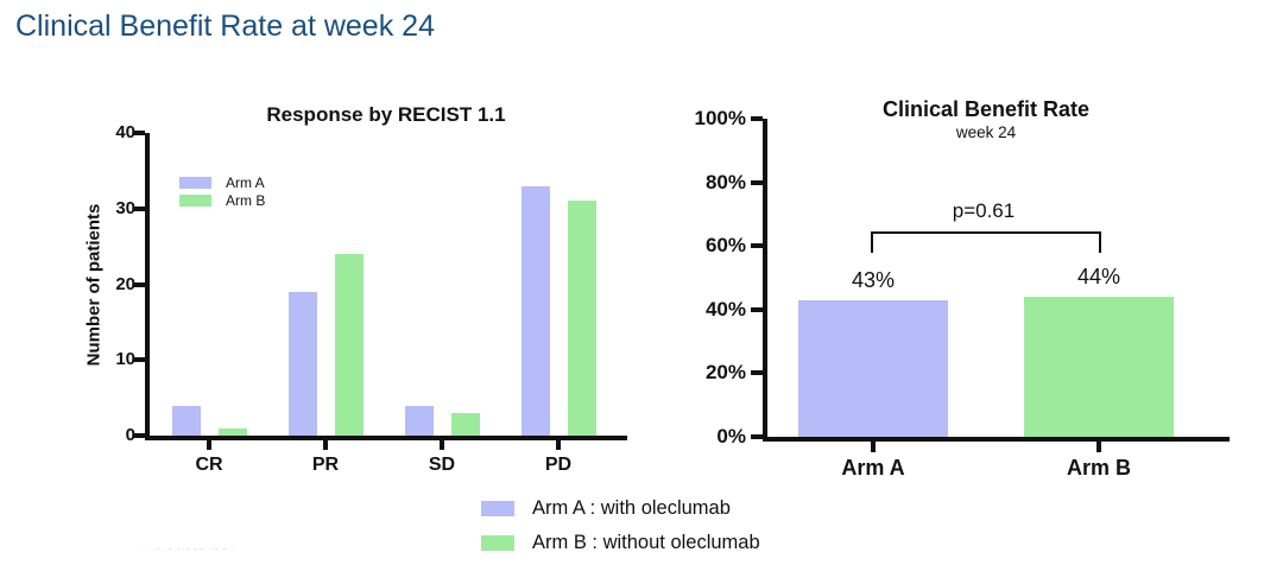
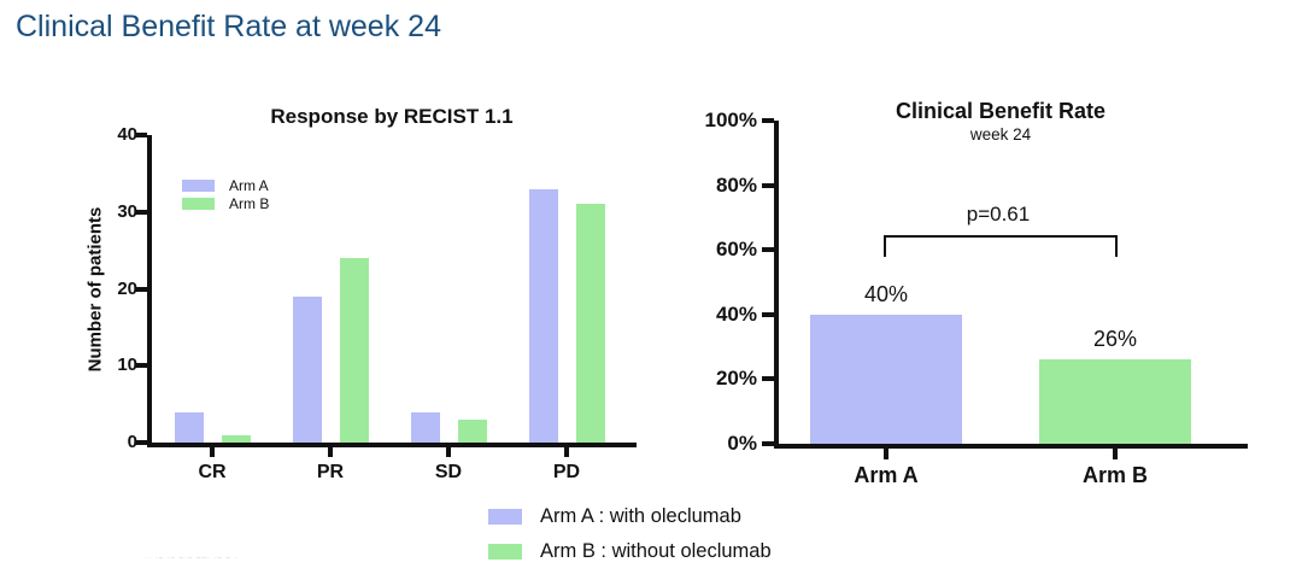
Clinical Benefit Rate/Arm A: 43% -> 40%
Clinical Benefit Rate/Arm B: 44% -> 26%
